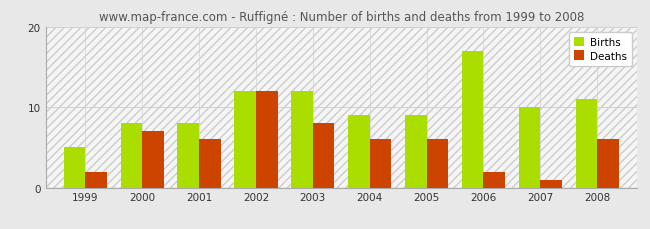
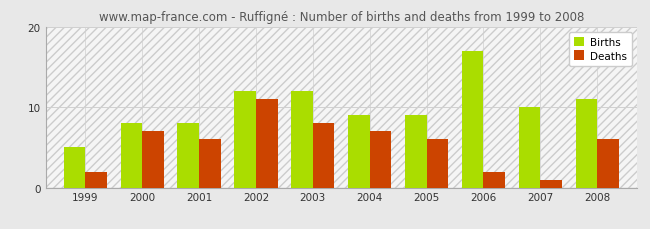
Deaths/2002: 12 -> 11
Deaths/2004: 6 -> 7
